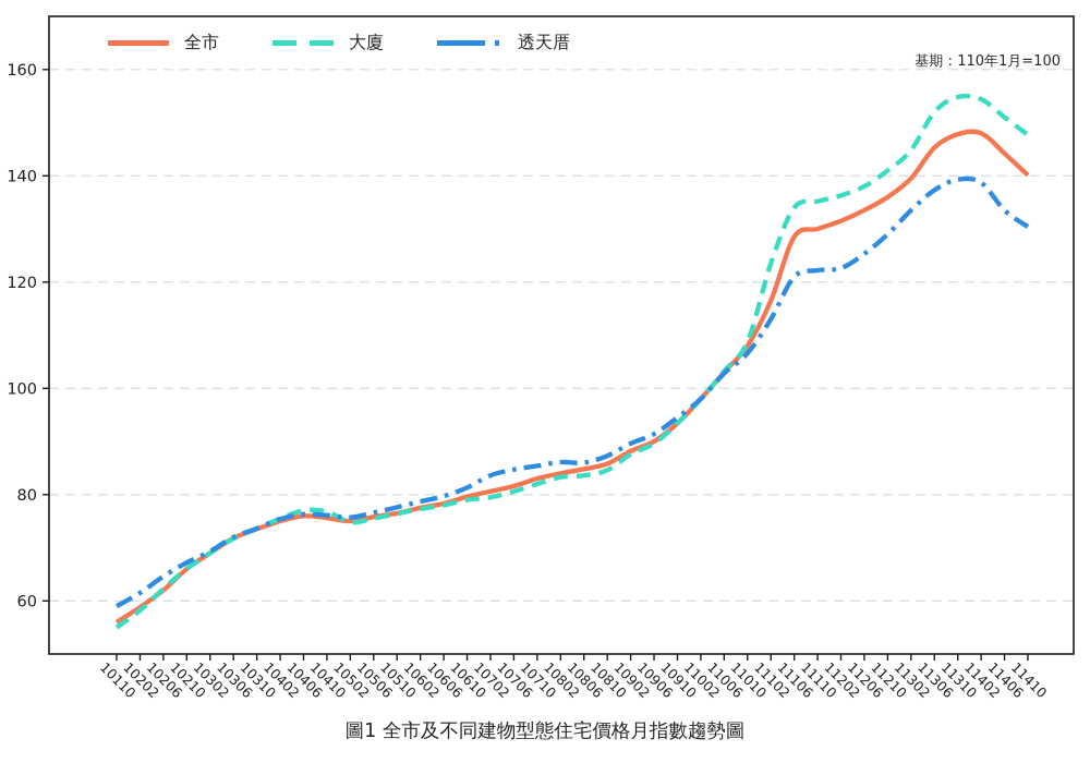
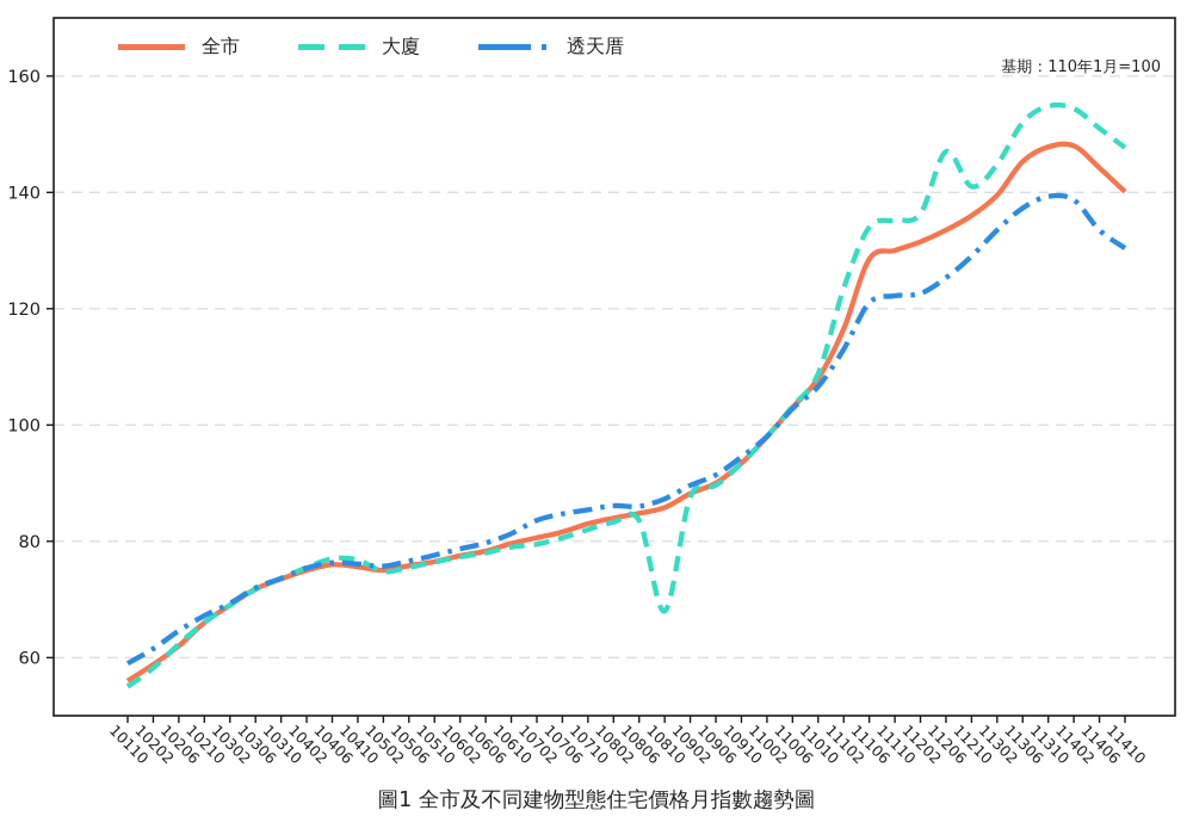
大廈/10810: 85 -> 68
大廈/11206: 138 -> 147
